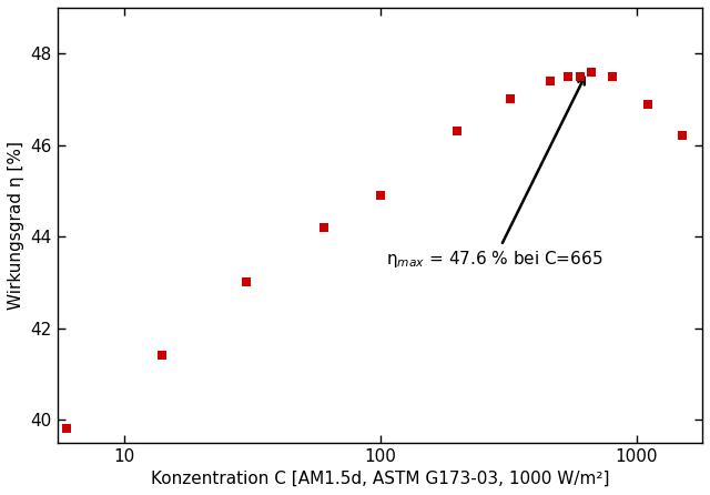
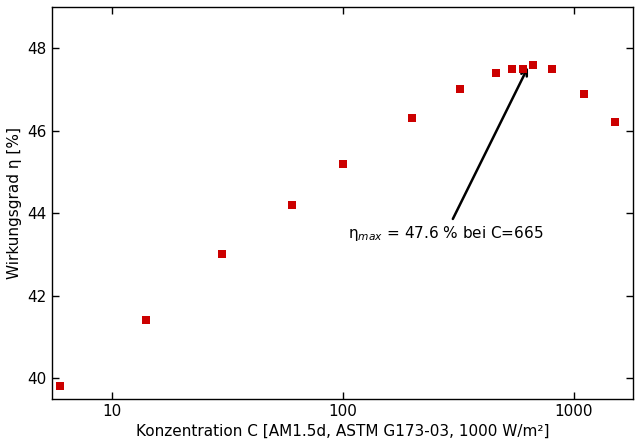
100: 44.9 -> 45.2
